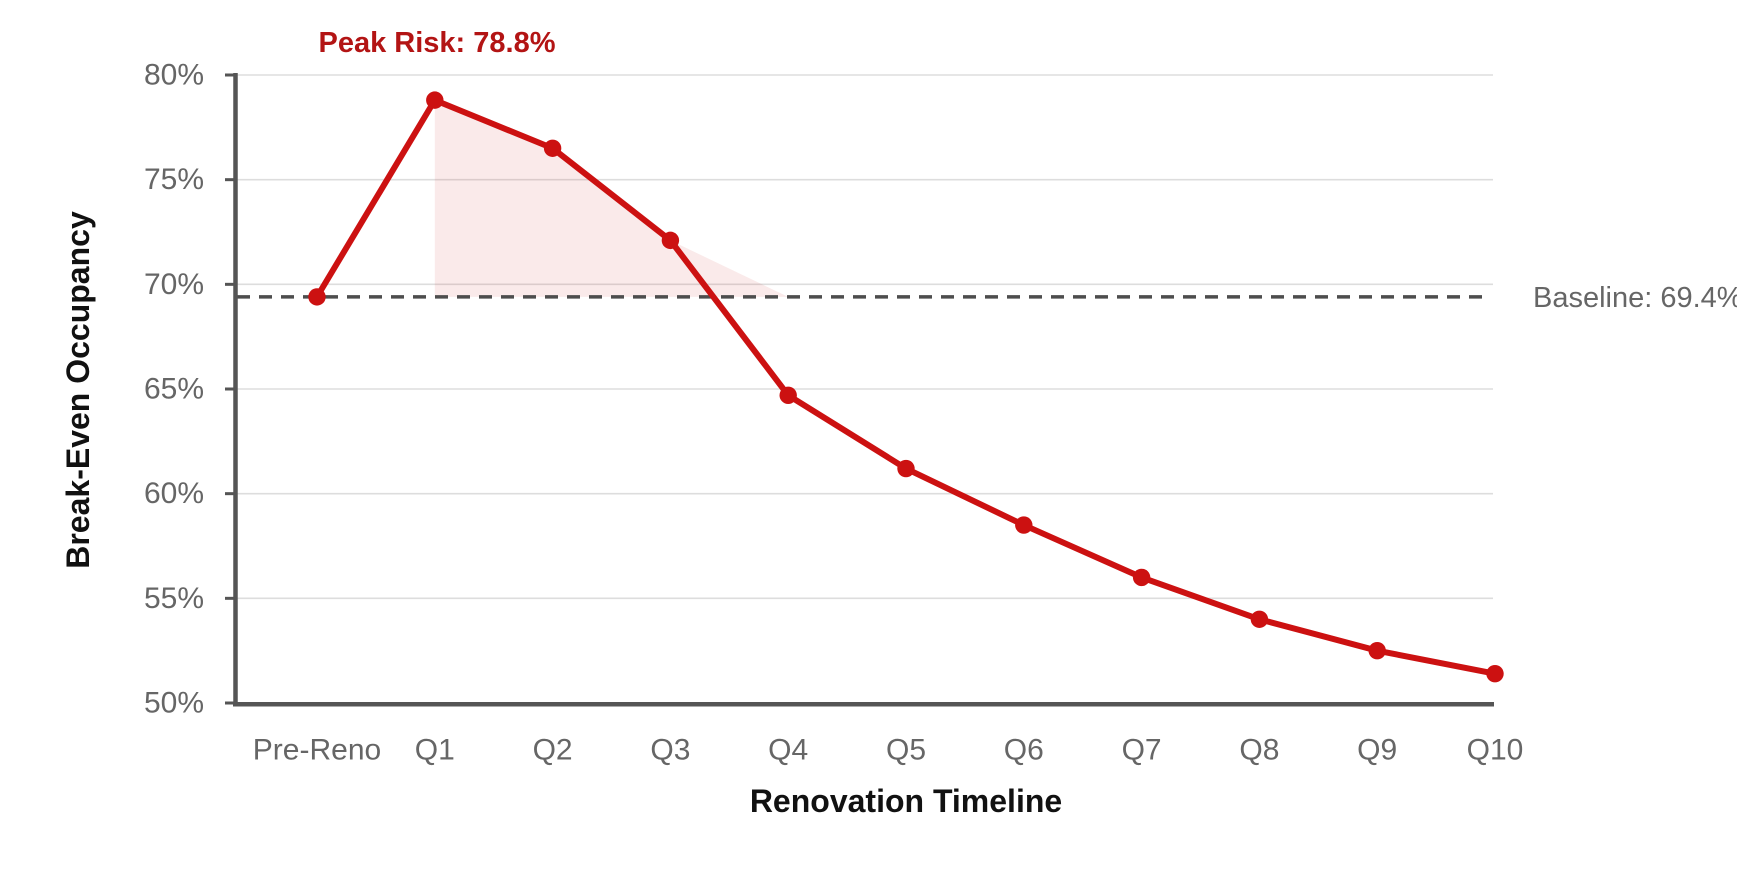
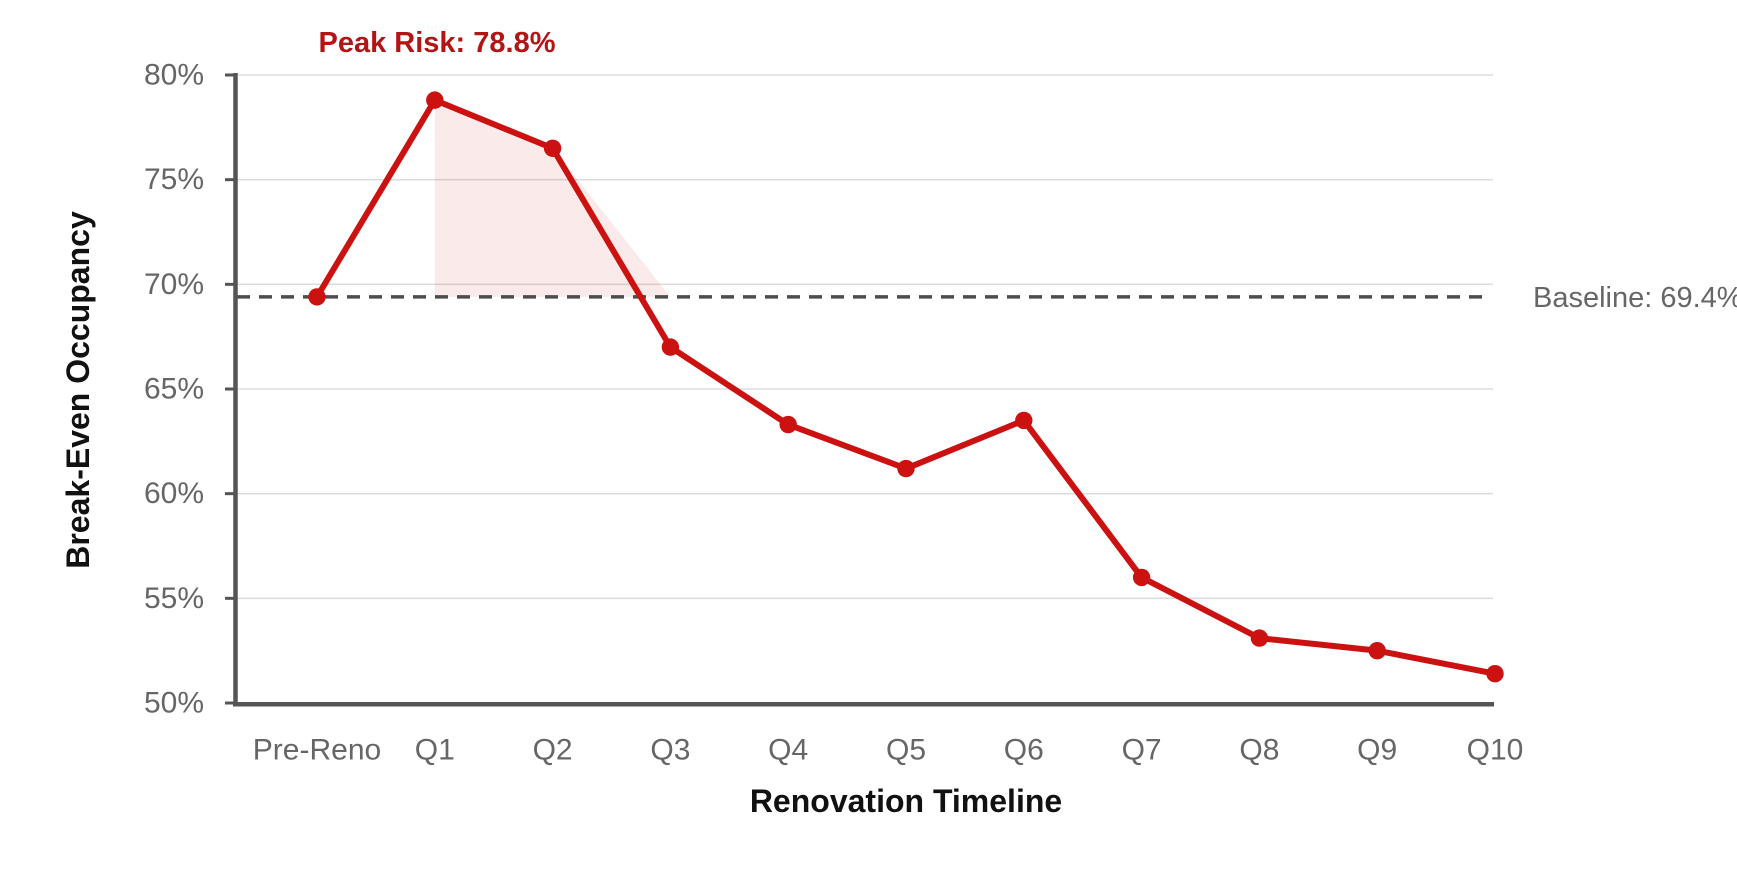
Q3: 72.1% -> 67.0%
Q4: 64.7% -> 63.3%
Q6: 58.5% -> 63.5%
Q8: 54.0% -> 53.1%
